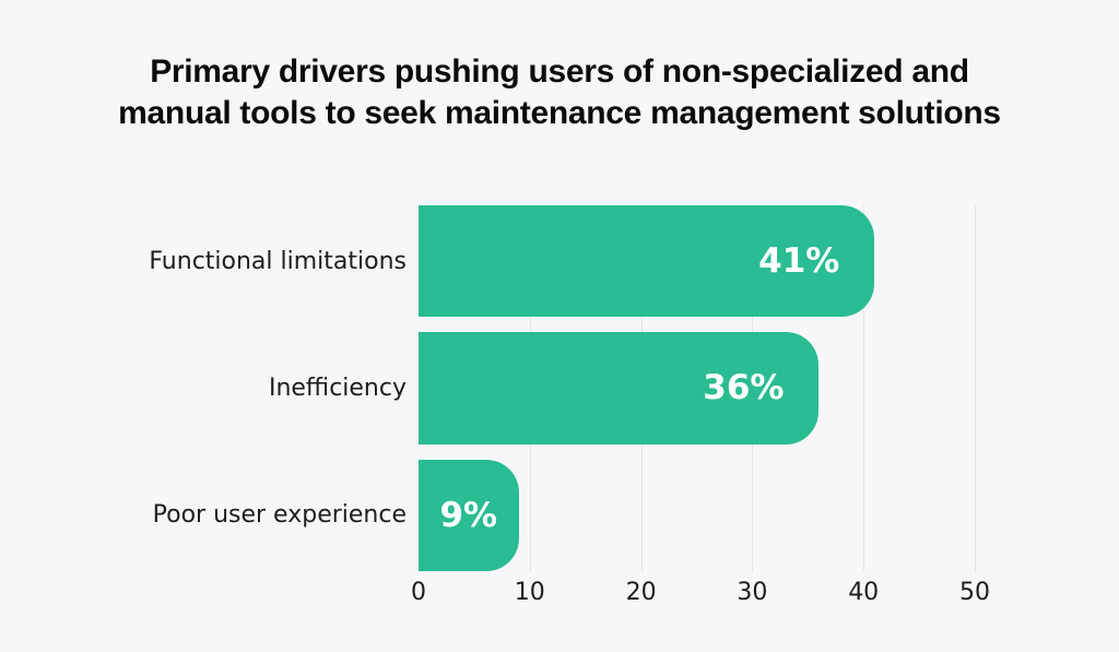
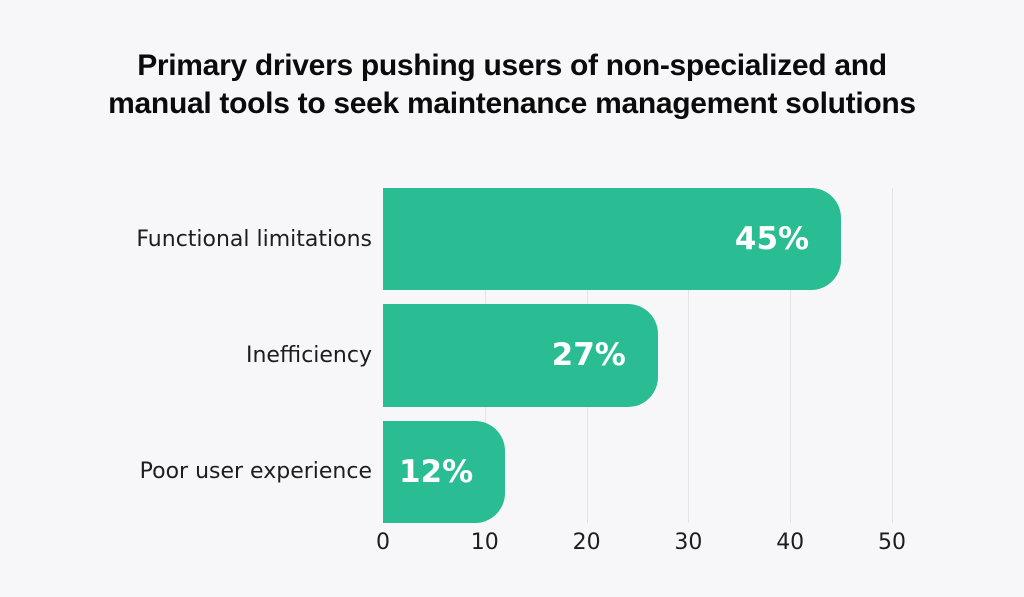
Functional limitations: 41% -> 45%
Inefficiency: 36% -> 27%
Poor user experience: 9% -> 12%
